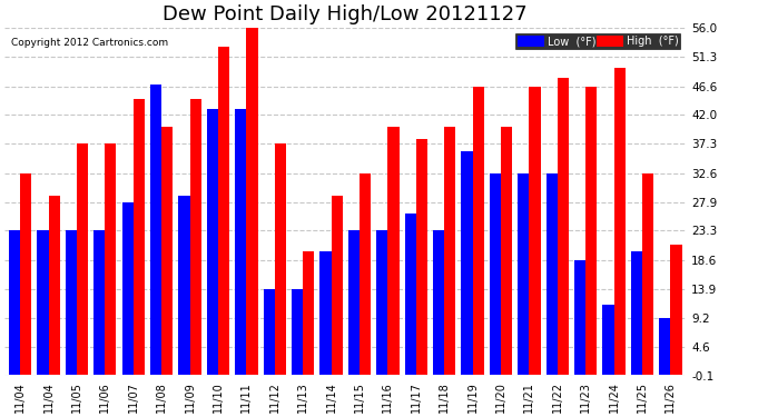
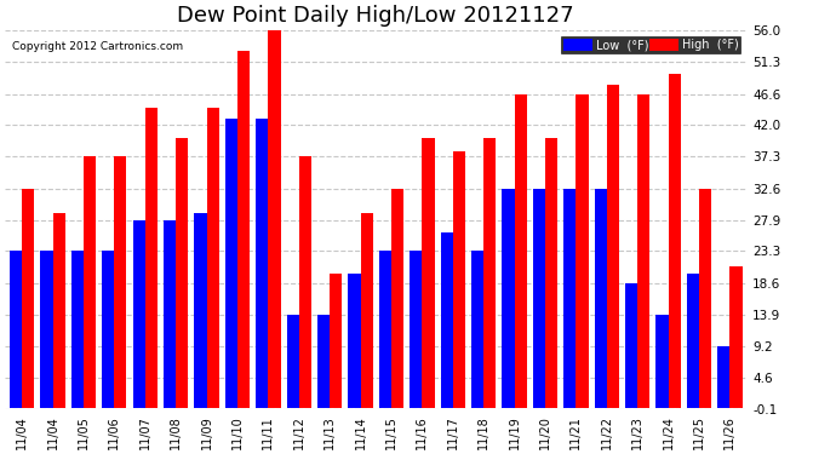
Low (°F)/11/08: 46.8 -> 27.9
Low (°F)/11/19: 36.2 -> 32.6
Low (°F)/11/24: 11.4 -> 13.9
